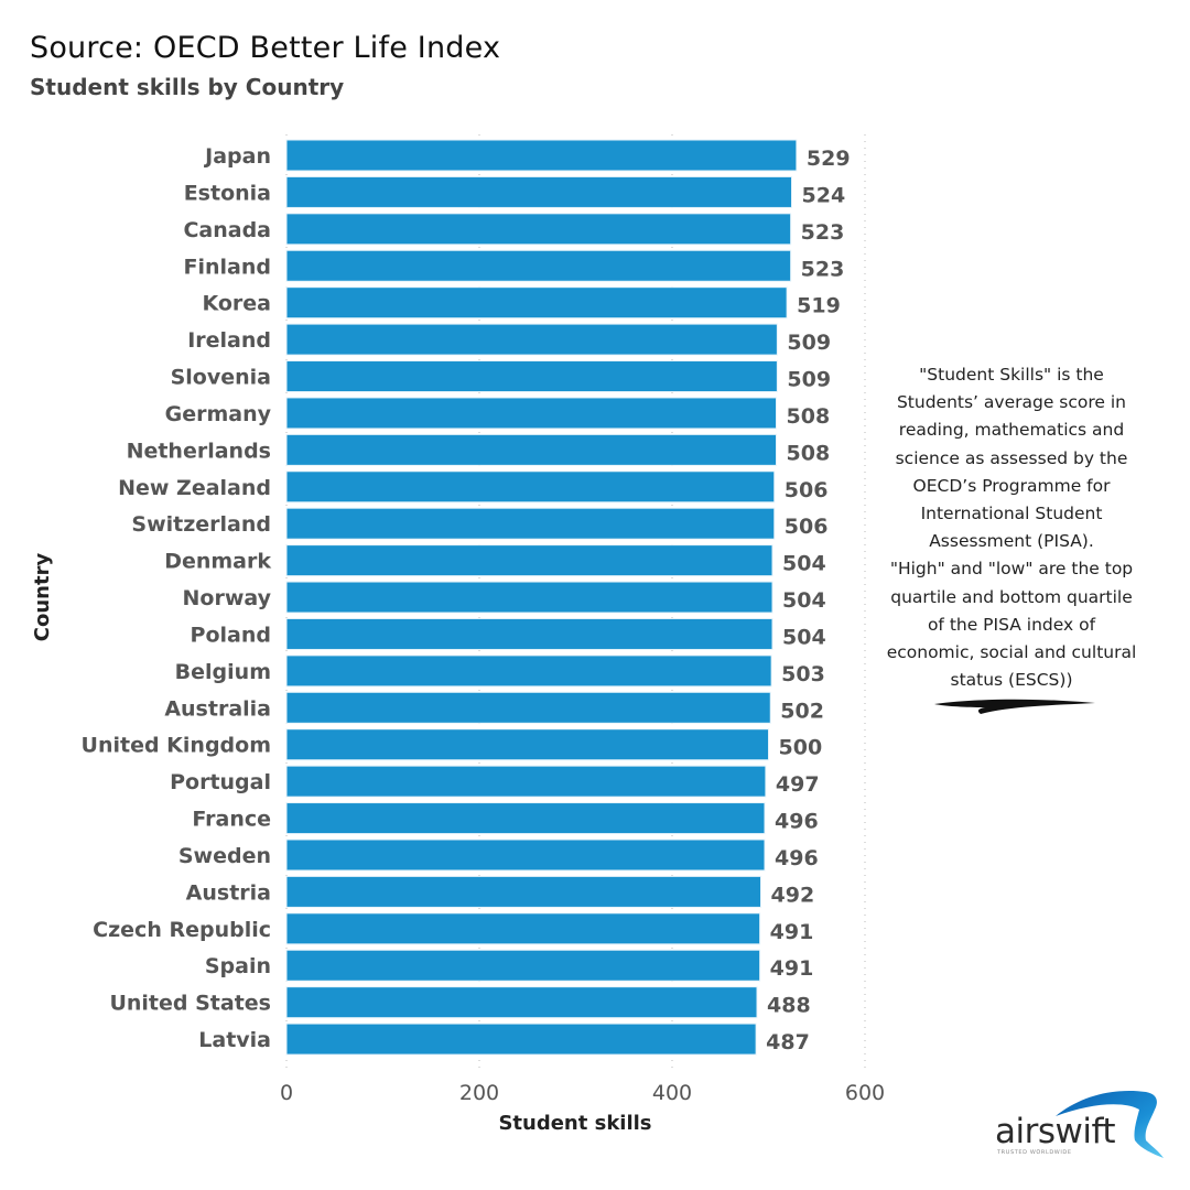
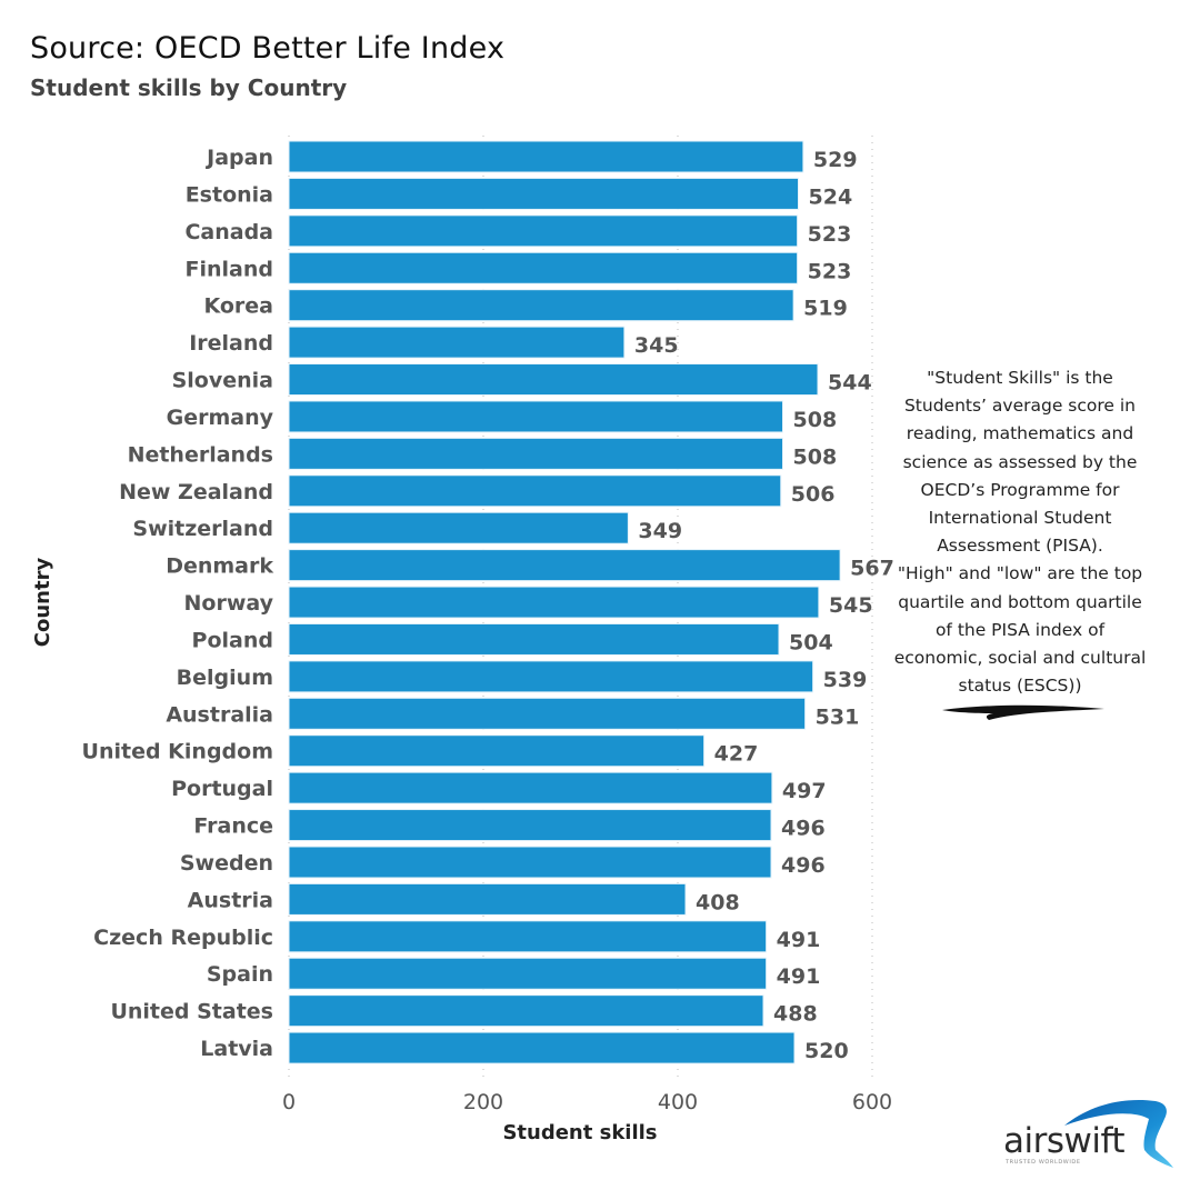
Ireland: 509 -> 345
Slovenia: 509 -> 544
Switzerland: 506 -> 349
Denmark: 504 -> 567
Norway: 504 -> 545
Belgium: 503 -> 539
Australia: 502 -> 531
United Kingdom: 500 -> 427
Austria: 492 -> 408
Latvia: 487 -> 520
